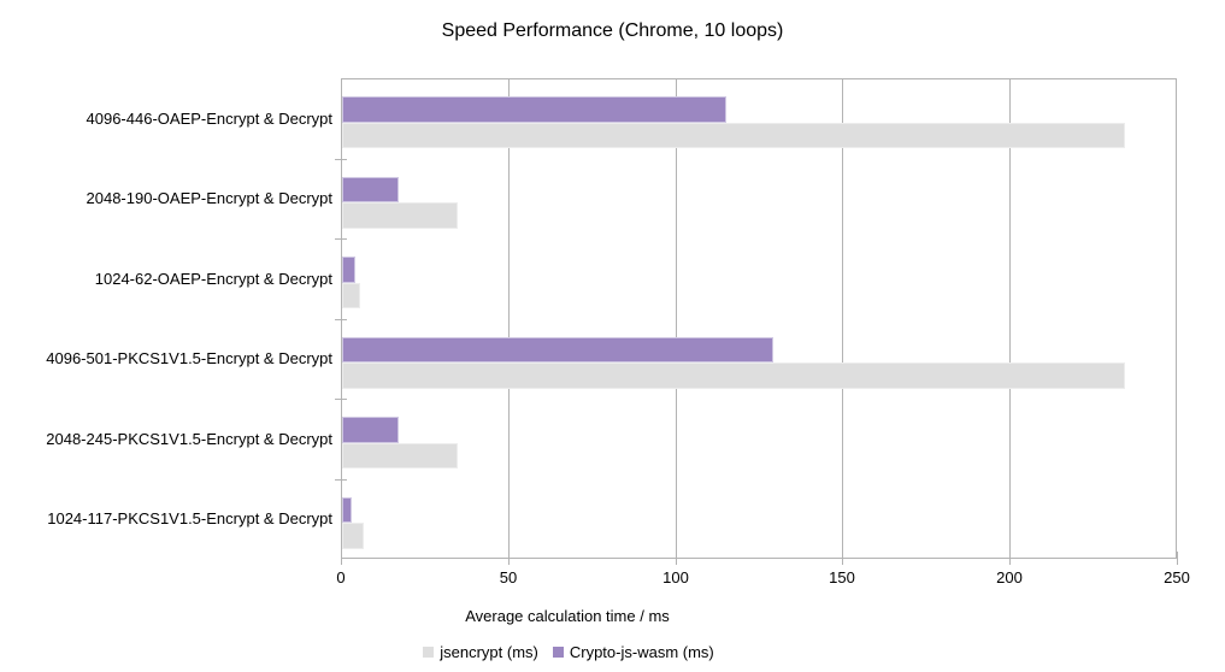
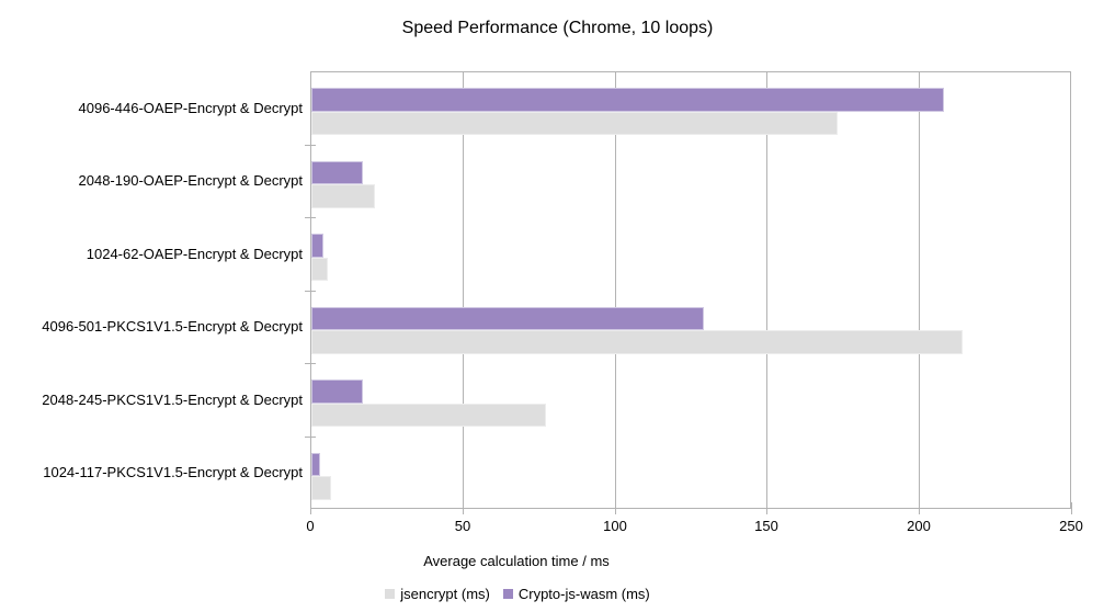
jsencrypt (ms)/4096-446-OAEP-Encrypt & Decrypt: 234 -> 173
Crypto-js-wasm (ms)/4096-446-OAEP-Encrypt & Decrypt: 115 -> 208
jsencrypt (ms)/2048-190-OAEP-Encrypt & Decrypt: 34 -> 21
jsencrypt (ms)/4096-501-PKCS1V1.5-Encrypt & Decrypt: 234 -> 214
jsencrypt (ms)/2048-245-PKCS1V1.5-Encrypt & Decrypt: 34 -> 77
